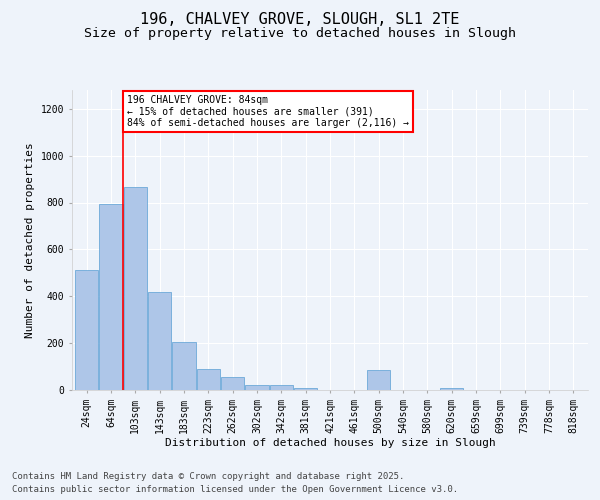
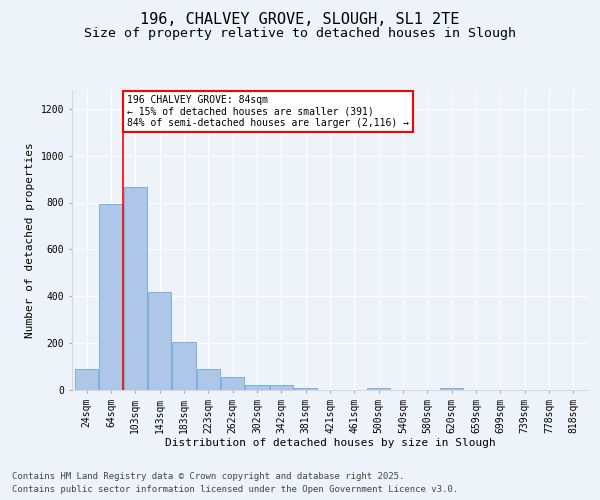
24sqm: 510 -> 90
500sqm: 85 -> 8
